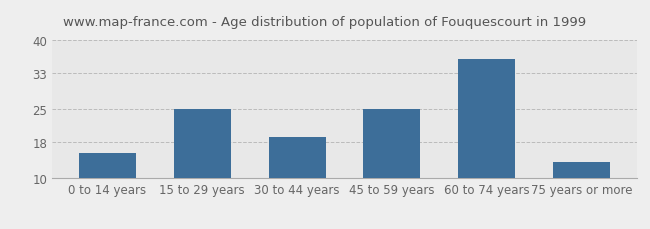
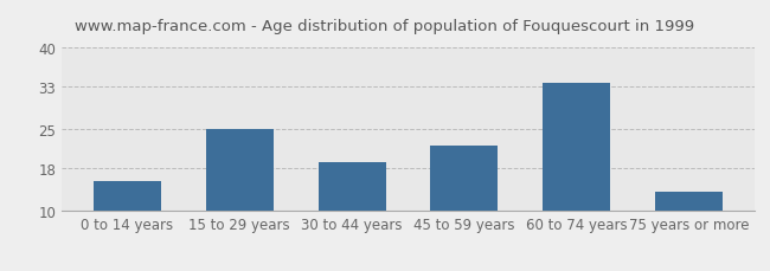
45 to 59 years: 25.0 -> 22.0
60 to 74 years: 36.0 -> 33.5
